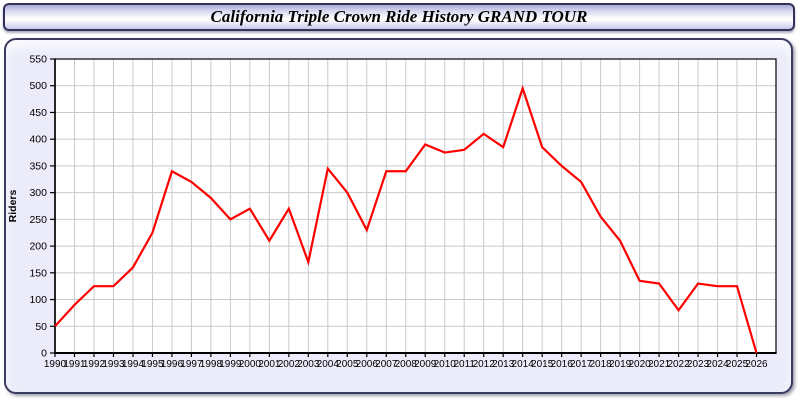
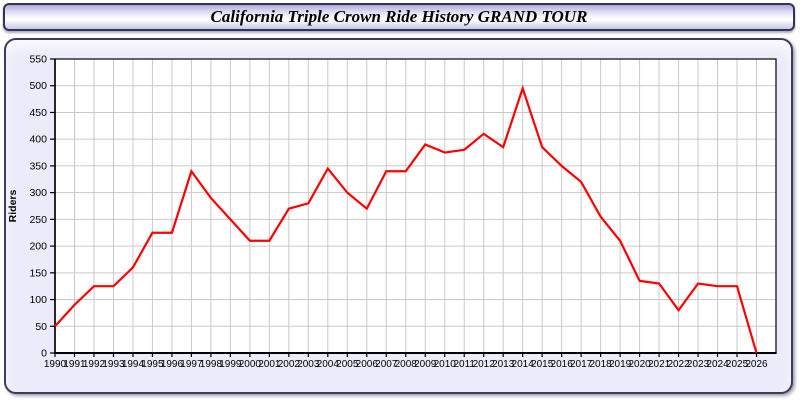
1996: 340 -> 220
1997: 320 -> 340
2000: 270 -> 210
2003: 170 -> 280
2006: 230 -> 270
